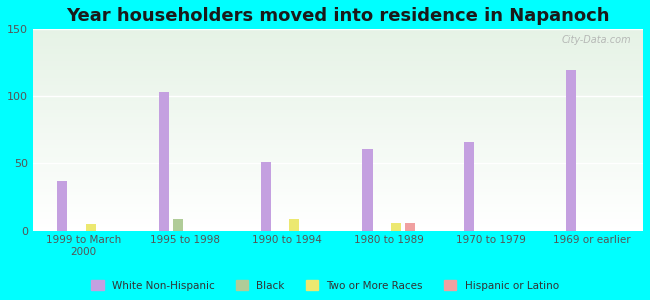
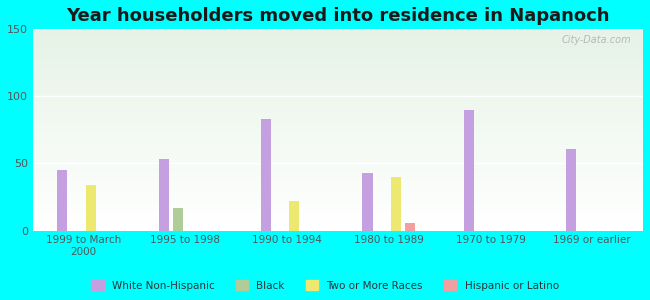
White Non-Hispanic/1999 to March 2000: 37 -> 45
Two or More Races/1999 to March 2000: 5 -> 34
White Non-Hispanic/1995 to 1998: 103 -> 53
Black/1995 to 1998: 9 -> 17
White Non-Hispanic/1990 to 1994: 51 -> 83
Two or More Races/1990 to 1994: 9 -> 22
White Non-Hispanic/1980 to 1989: 61 -> 43
Two or More Races/1980 to 1989: 6 -> 40
White Non-Hispanic/1970 to 1979: 66 -> 90
White Non-Hispanic/1969 or earlier: 120 -> 61
